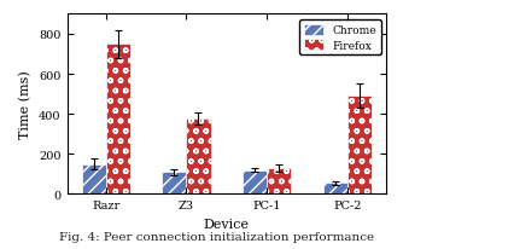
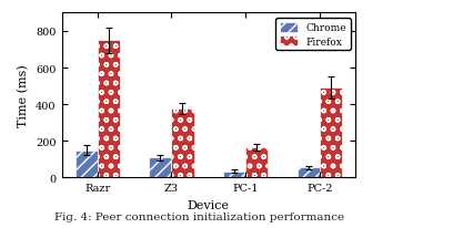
Chrome/PC-1: 120 -> 40
Firefox/PC-1: 130 -> 160
